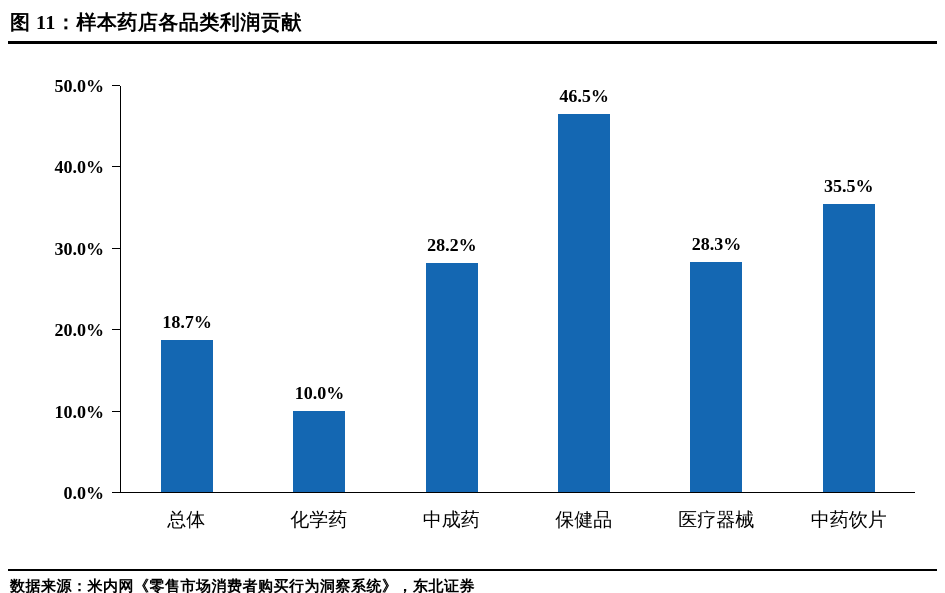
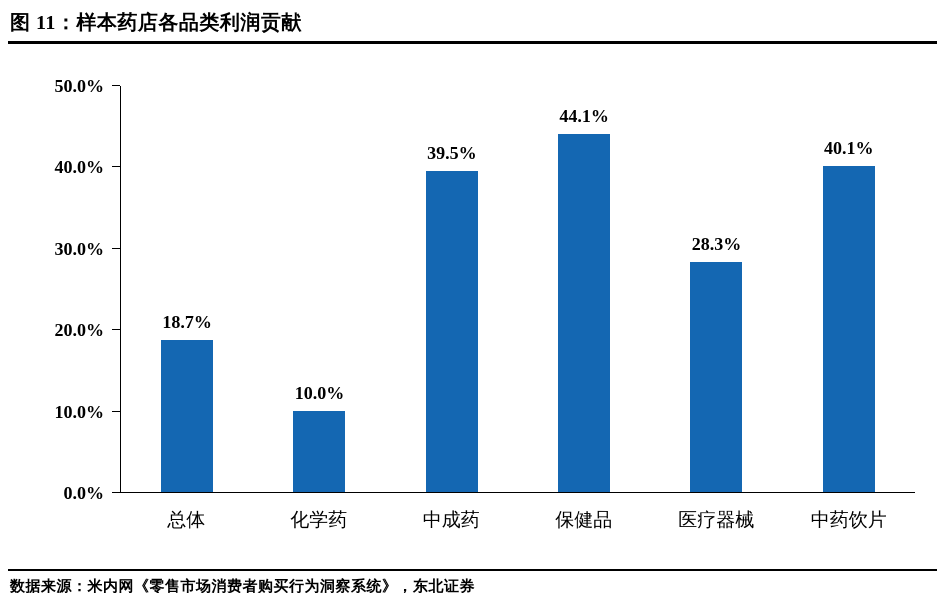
中成药: 28.2% -> 39.5%
保健品: 46.5% -> 44.1%
中药饮片: 35.5% -> 40.1%
